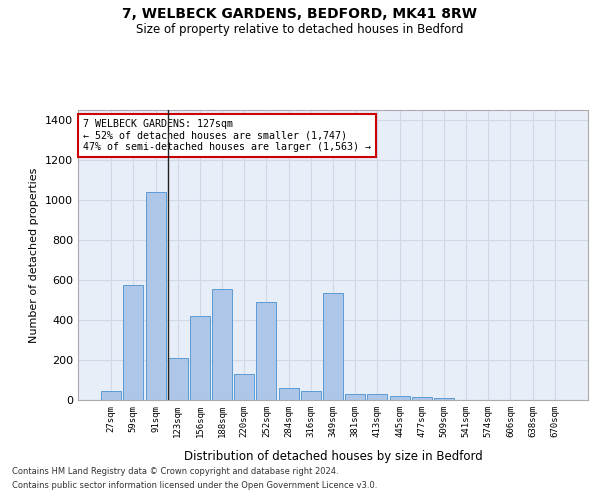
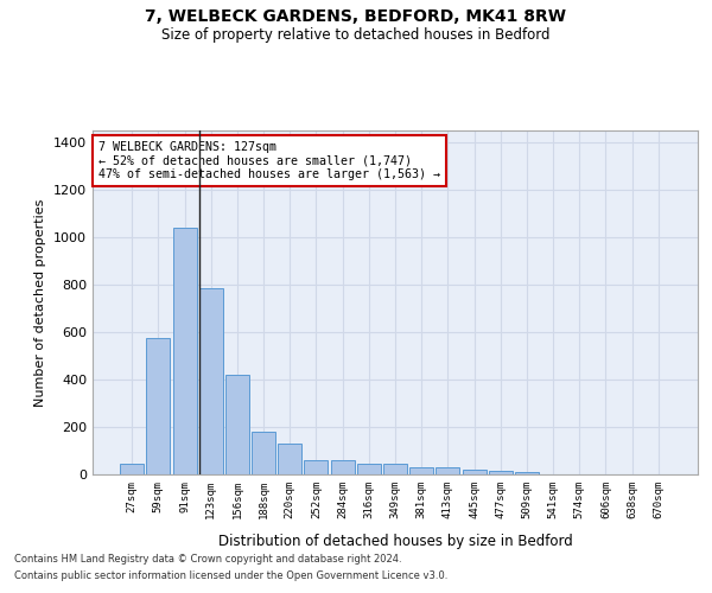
123sqm: 210 -> 785
188sqm: 555 -> 180
252sqm: 490 -> 60
349sqm: 535 -> 45
